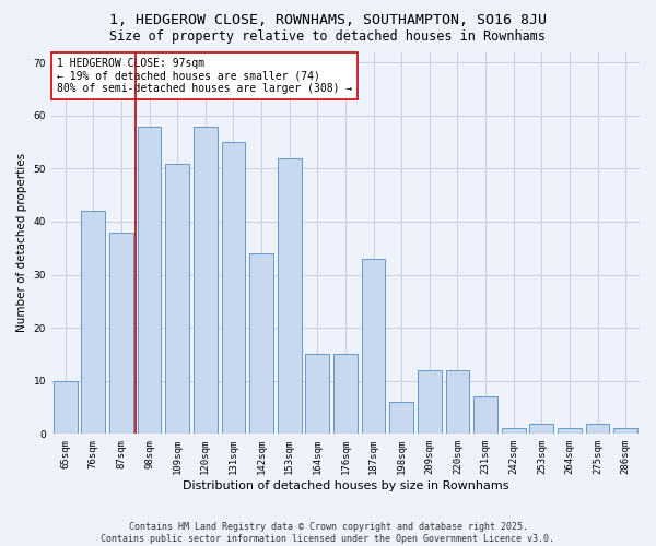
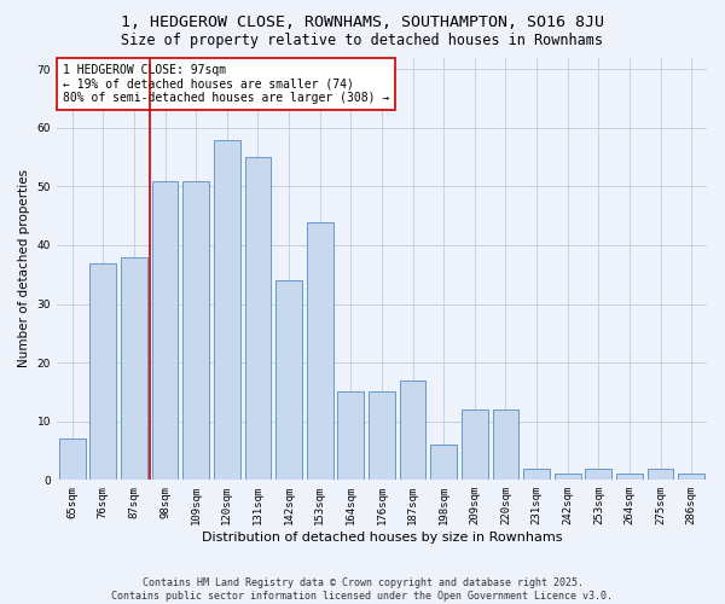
65sqm: 10 -> 7
76sqm: 42 -> 37
98sqm: 58 -> 51
153sqm: 52 -> 44
187sqm: 33 -> 17
231sqm: 7 -> 2
